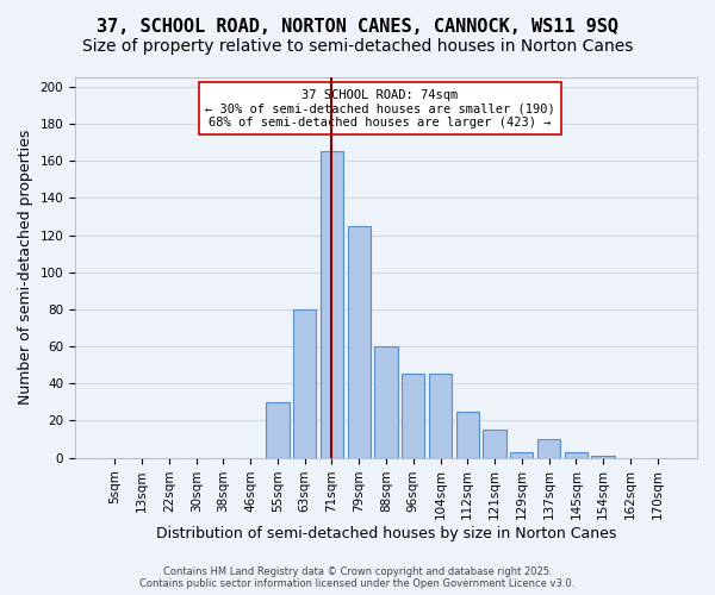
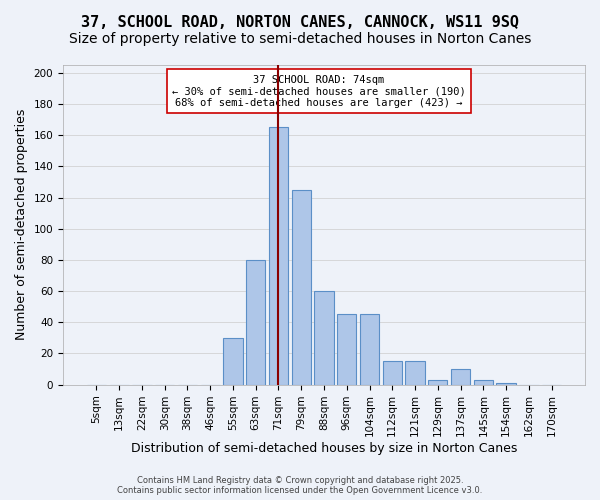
112sqm: 25 -> 15
